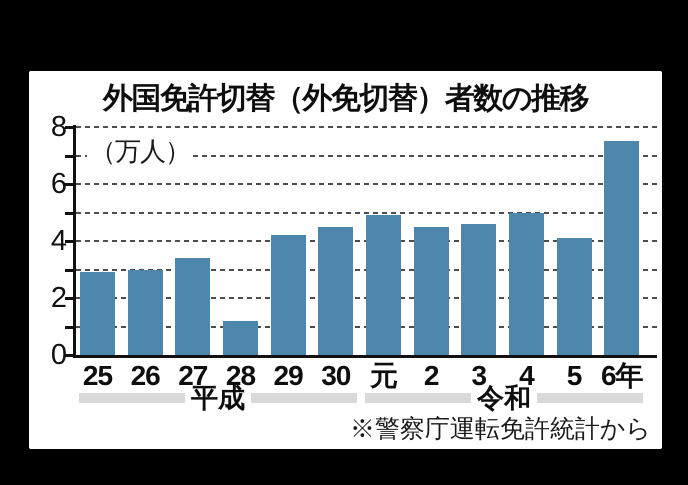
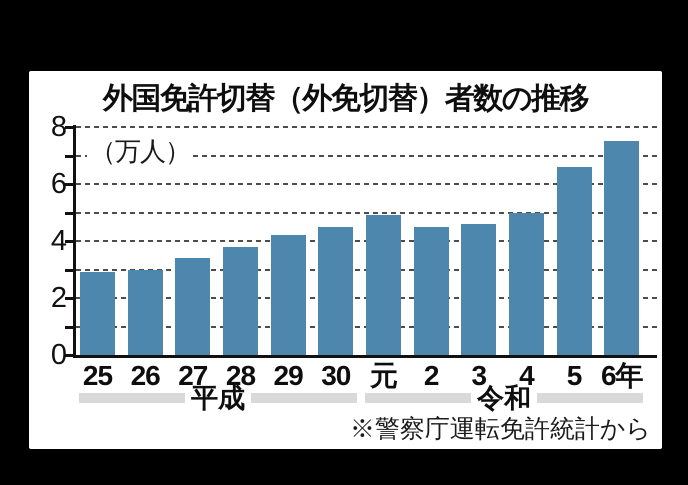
28: 1.2 -> 3.8
5: 4.1 -> 6.6
